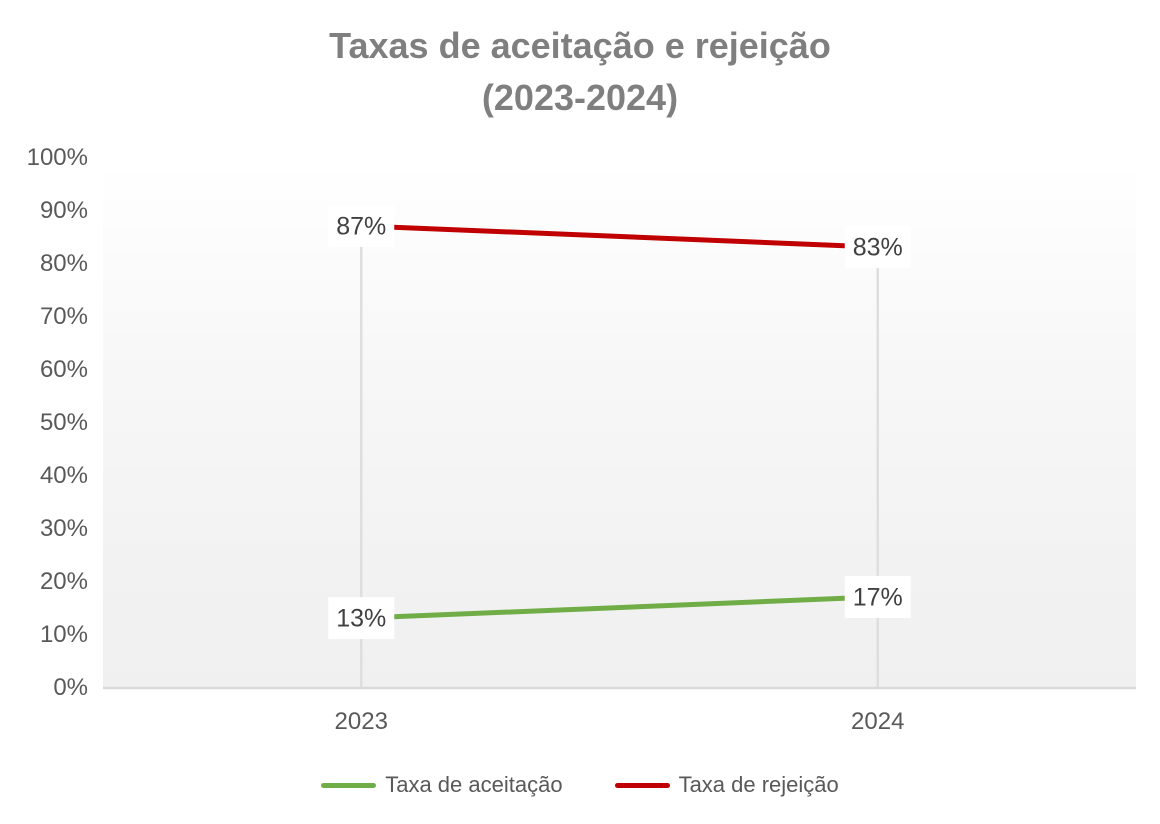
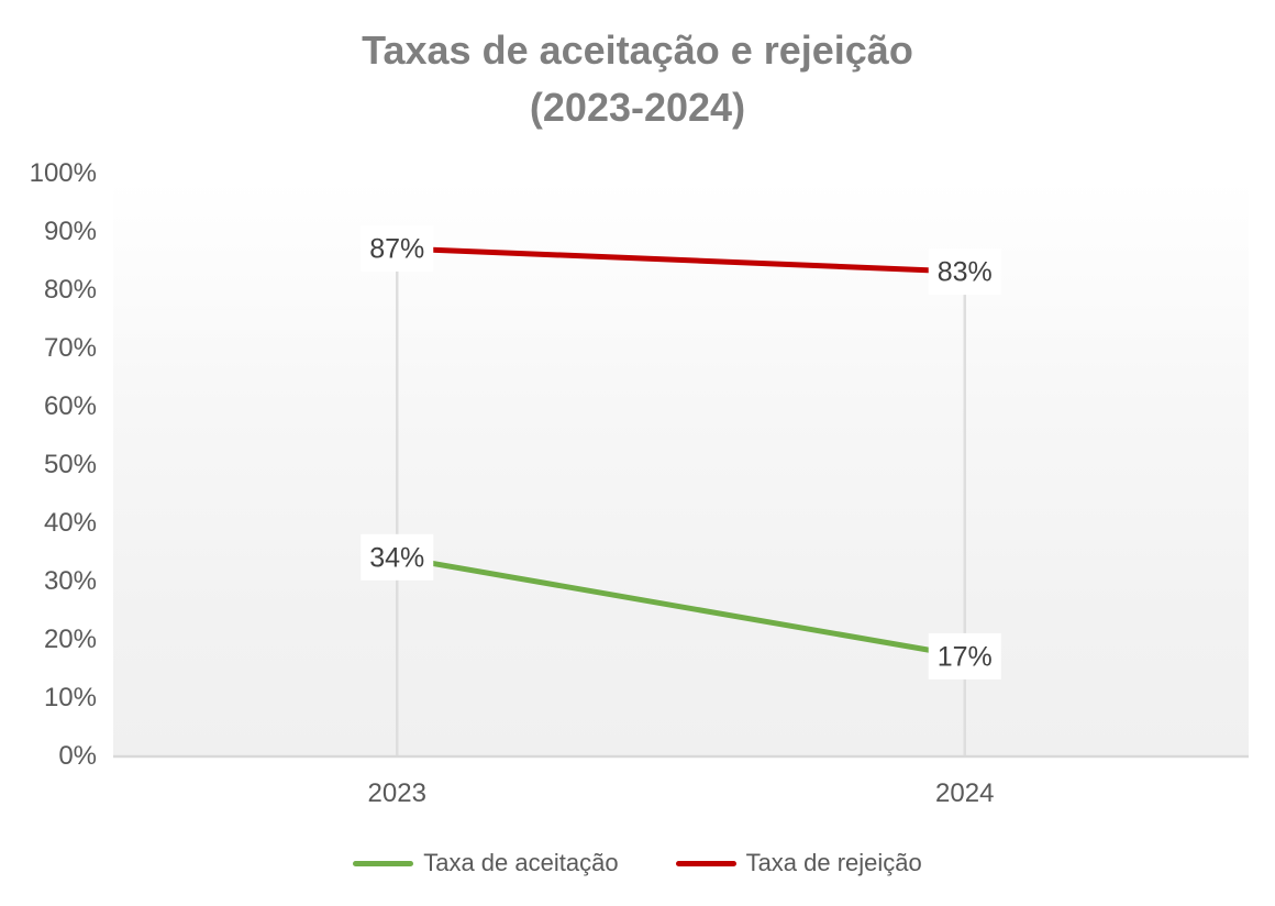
Taxa de aceitação/2023: 13% -> 34%
